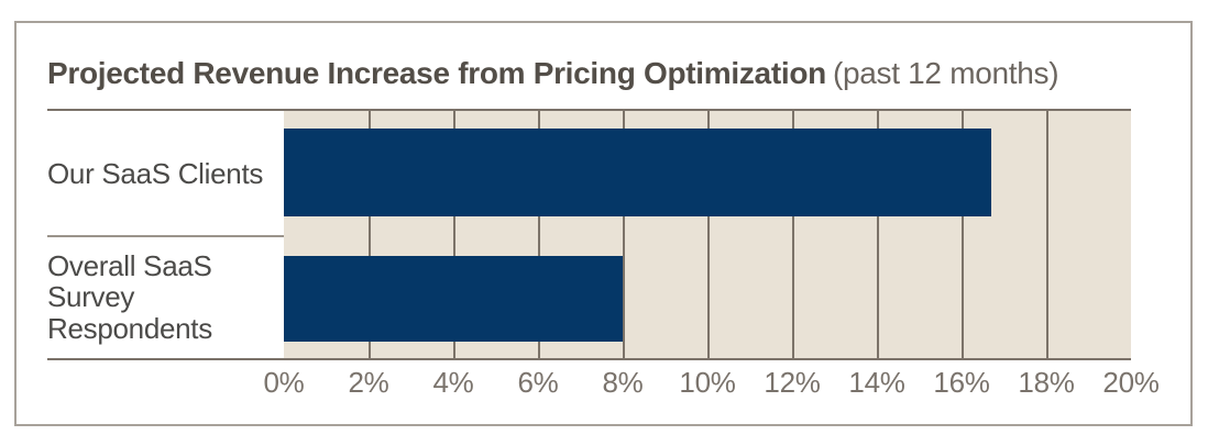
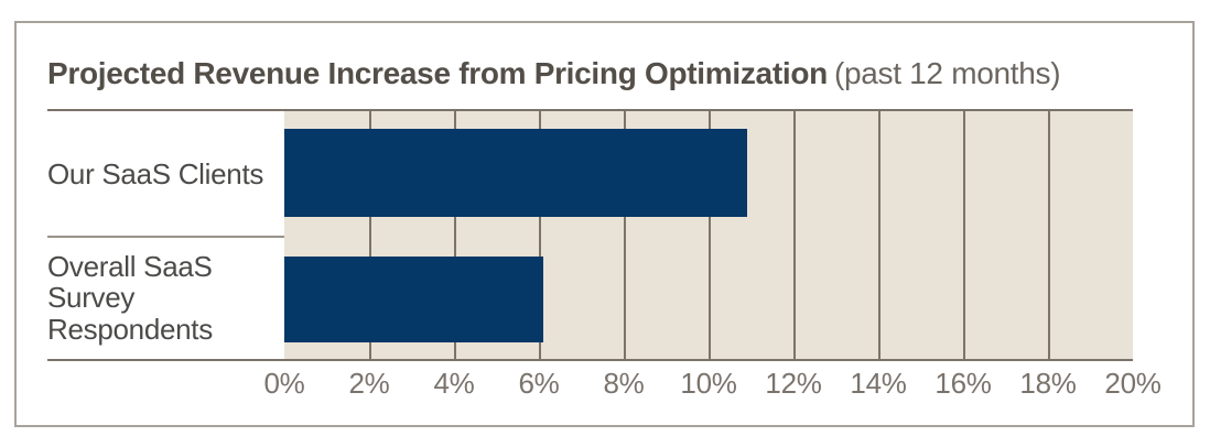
Our SaaS Clients: 16.7% -> 10.9%
Overall SaaS Survey Respondents: 8.0% -> 6.1%
